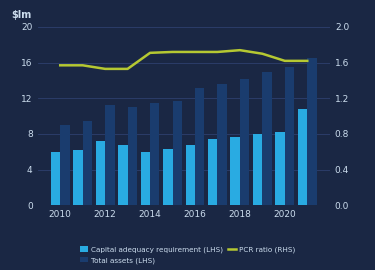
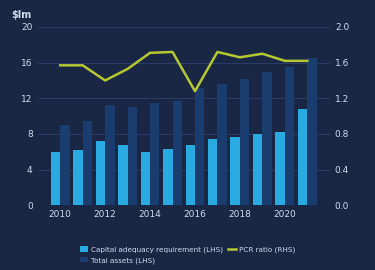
PCR ratio (RHS)/2012: 1.53 -> 1.40
PCR ratio (RHS)/2016: 1.72 -> 1.28
PCR ratio (RHS)/2018: 1.74 -> 1.66
